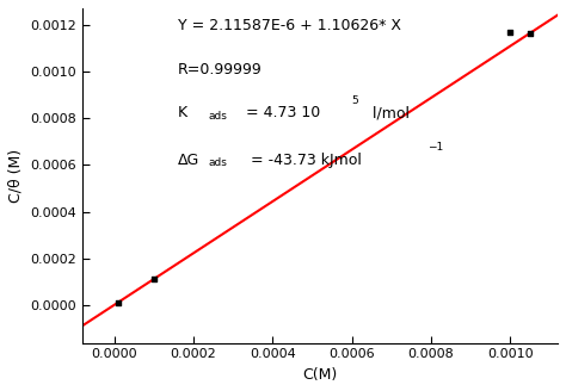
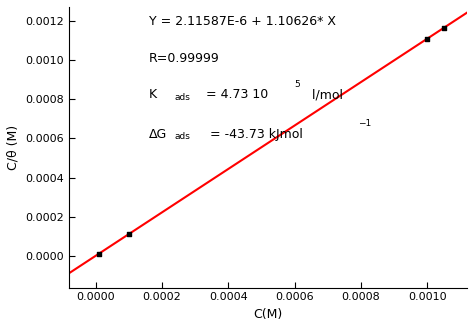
0.0010: 0.001170 -> 0.001108
